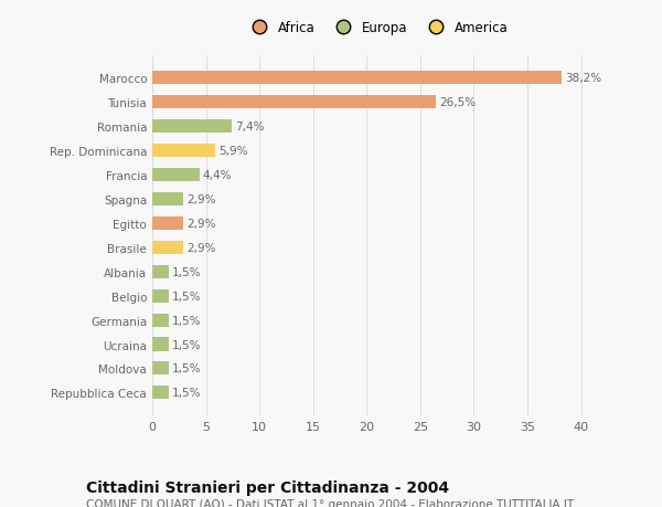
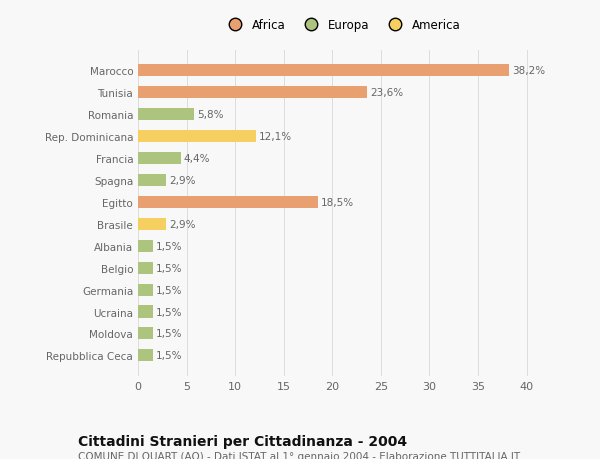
Tunisia: 26,5% -> 23,6%
Romania: 7,4% -> 5,8%
Rep. Dominicana: 5,9% -> 12,1%
Egitto: 2,9% -> 18,5%
